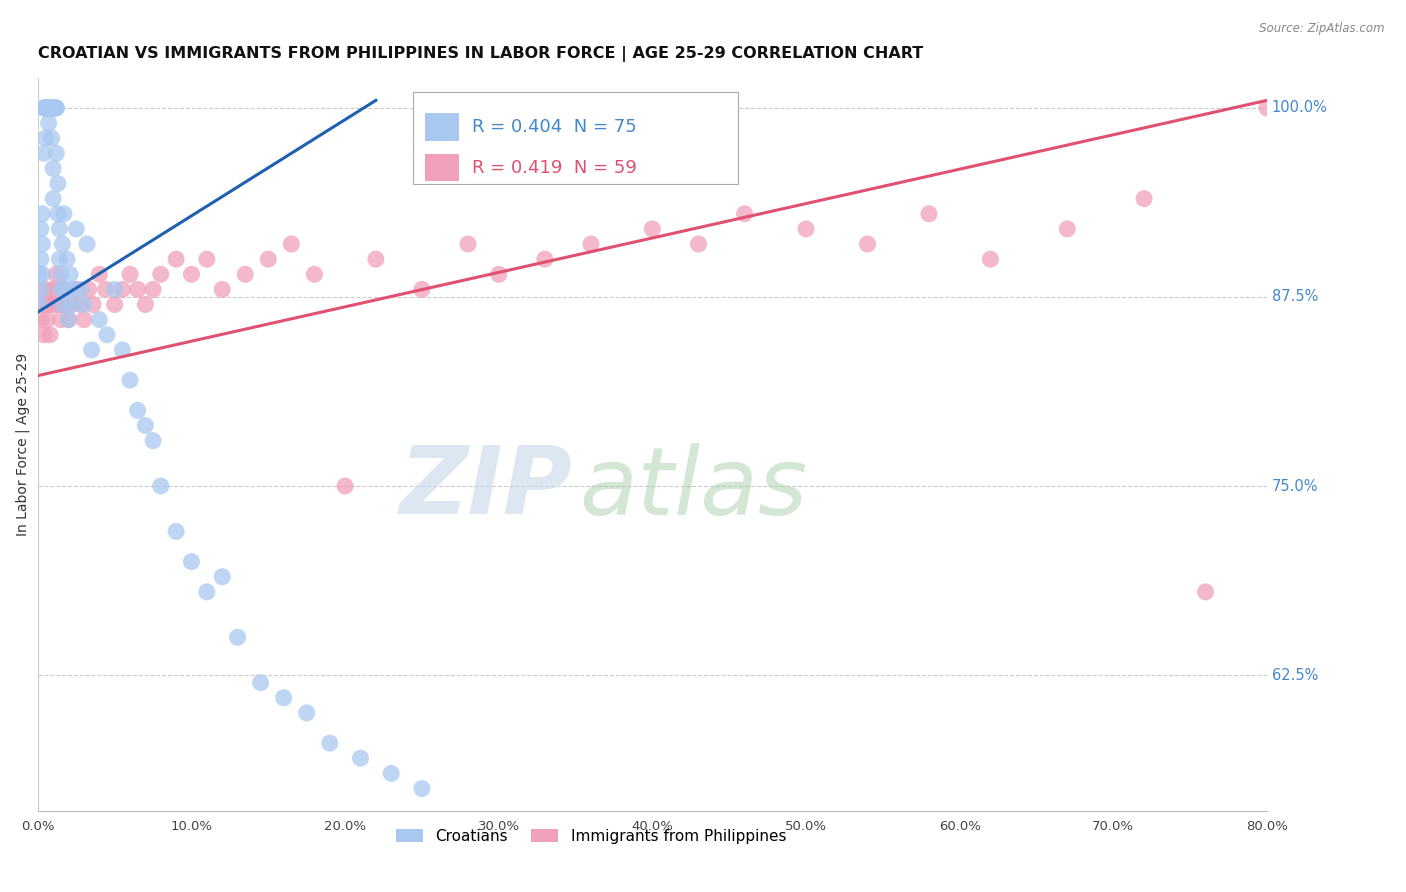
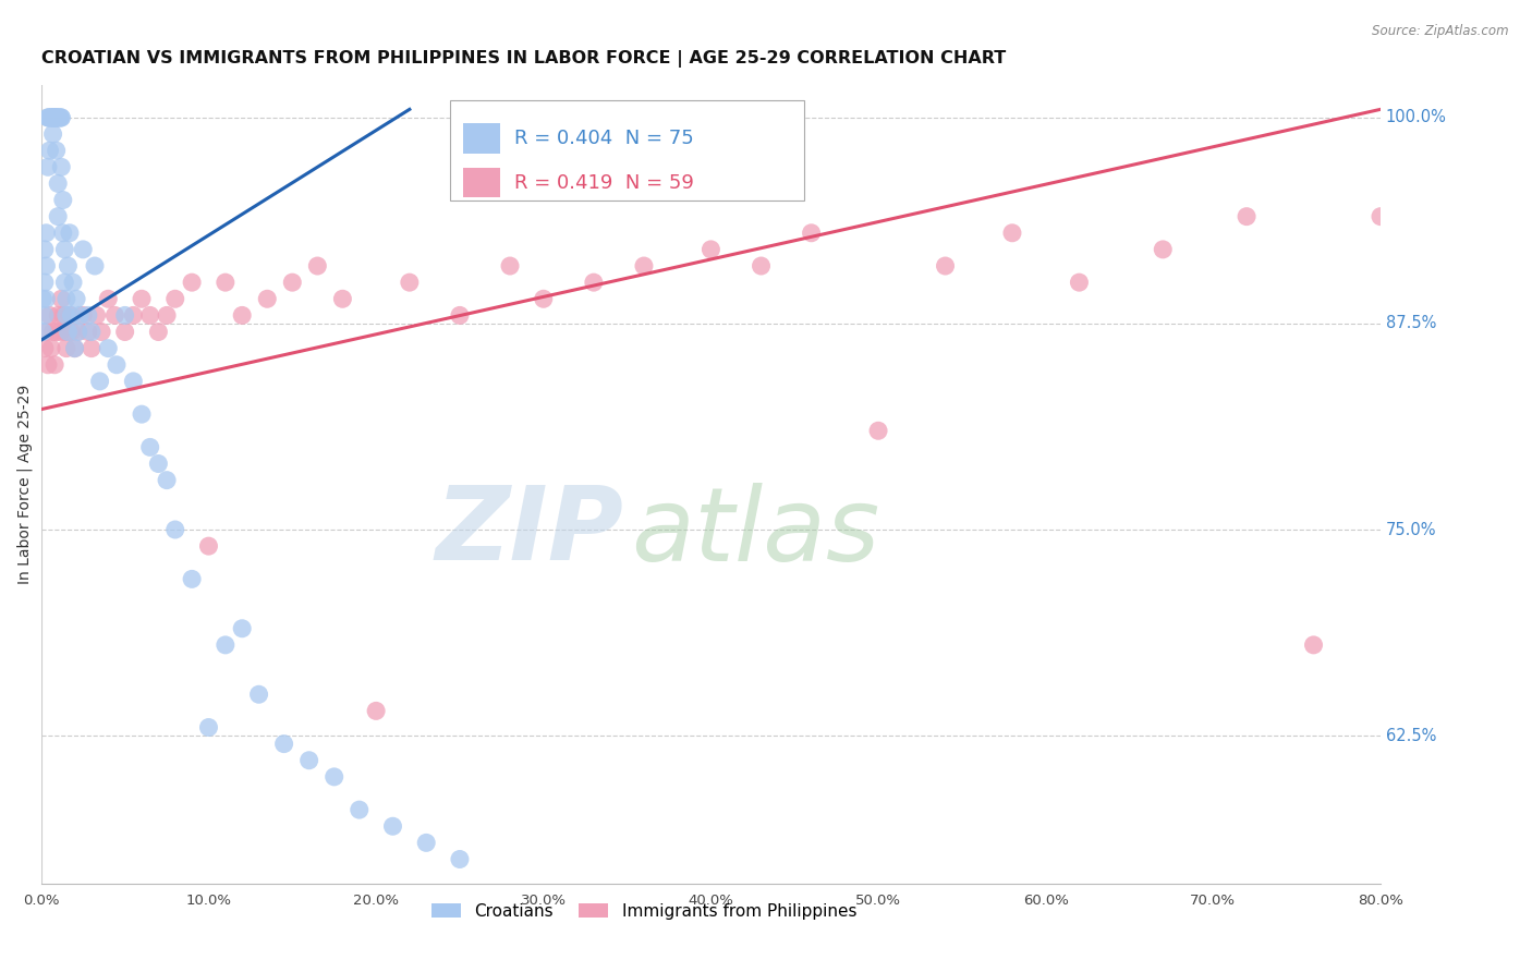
Croatians/10.0%: 70% -> 63%
Immigrants from Philippines/10.0%: 89% -> 74%
Immigrants from Philippines/20.0%: 75% -> 64%
Immigrants from Philippines/50.0%: 92% -> 81%
Immigrants from Philippines/80.0%: 100% -> 94%
